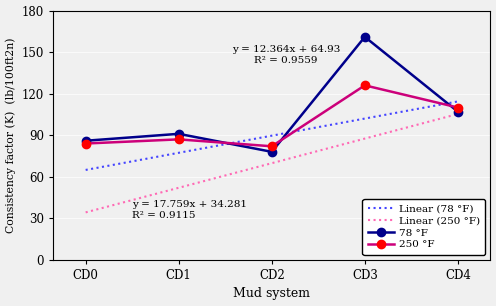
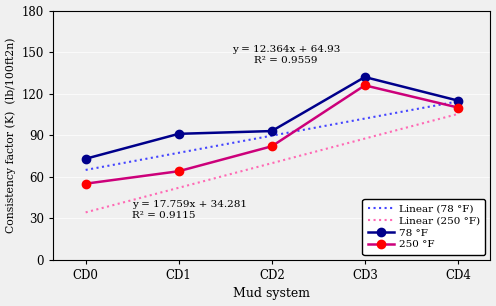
78 °F/CD0: 86 -> 73
250 °F/CD0: 84 -> 55
250 °F/CD1: 87 -> 64
78 °F/CD2: 78 -> 93
78 °F/CD3: 161 -> 132
78 °F/CD4: 107 -> 115
